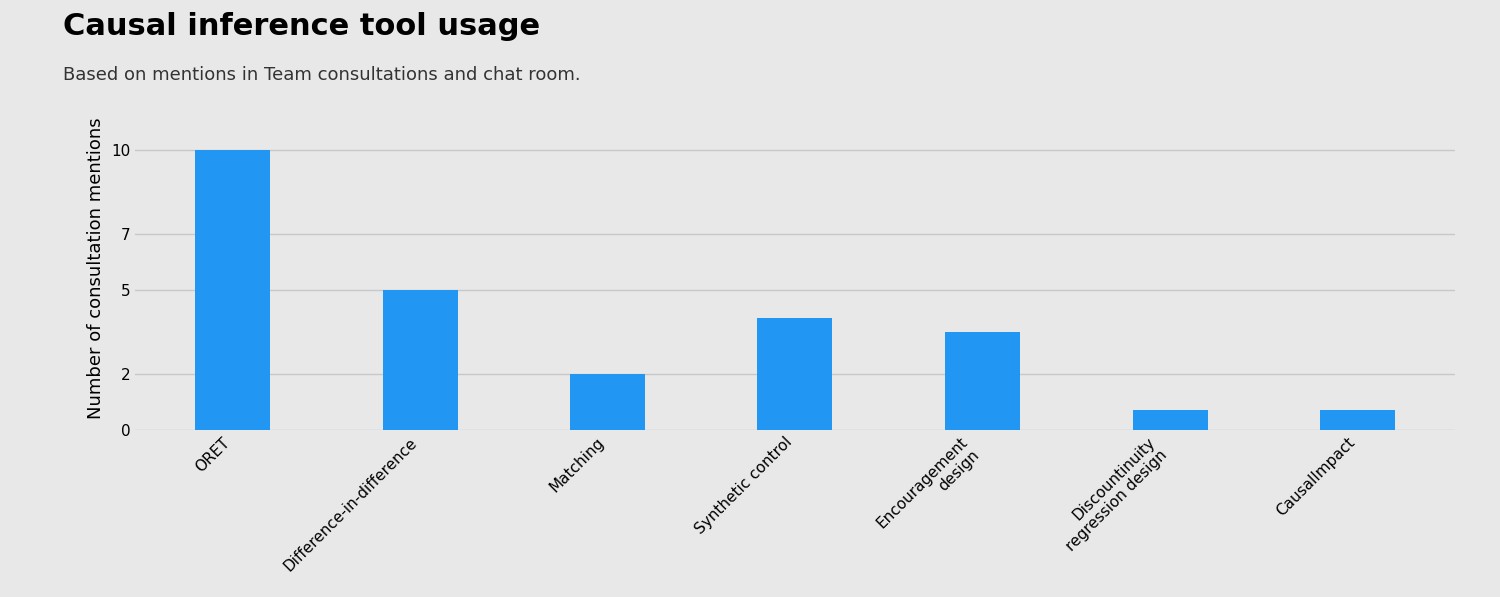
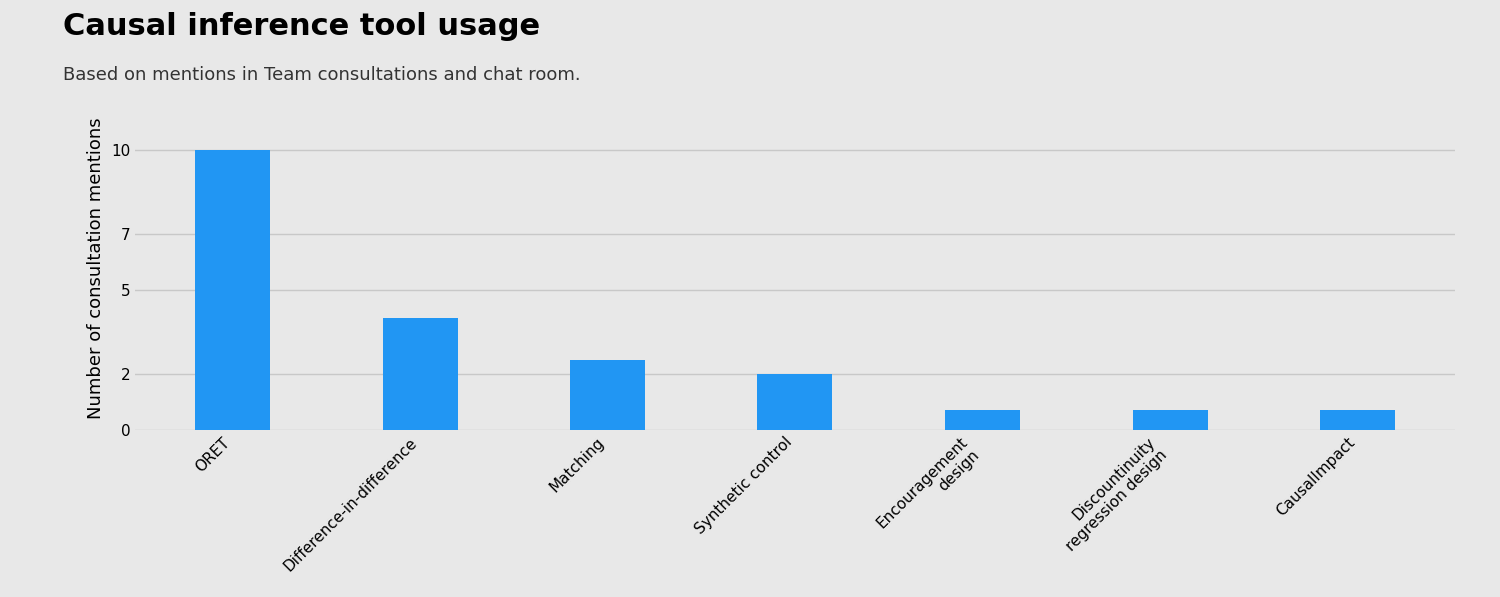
Difference-in-difference: 5.0 -> 4.0
Matching: 2.0 -> 2.5
Synthetic control: 4.0 -> 2.0
Encouragement design: 3.5 -> 0.7
